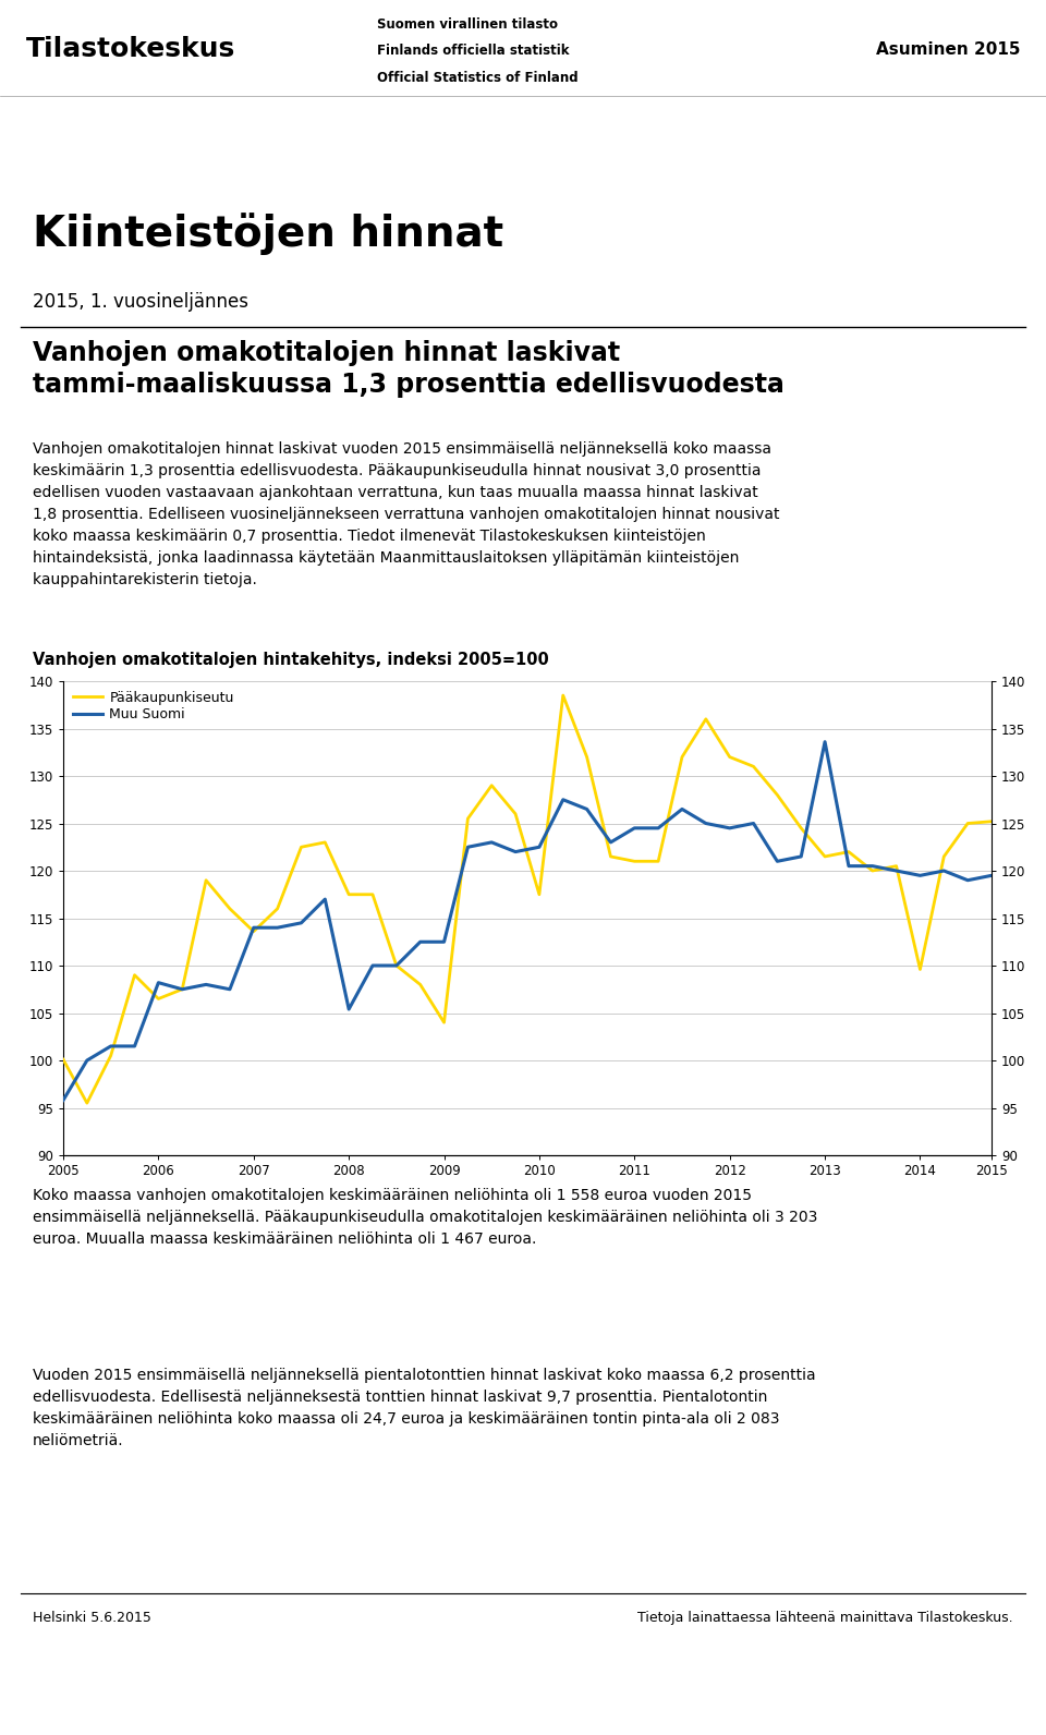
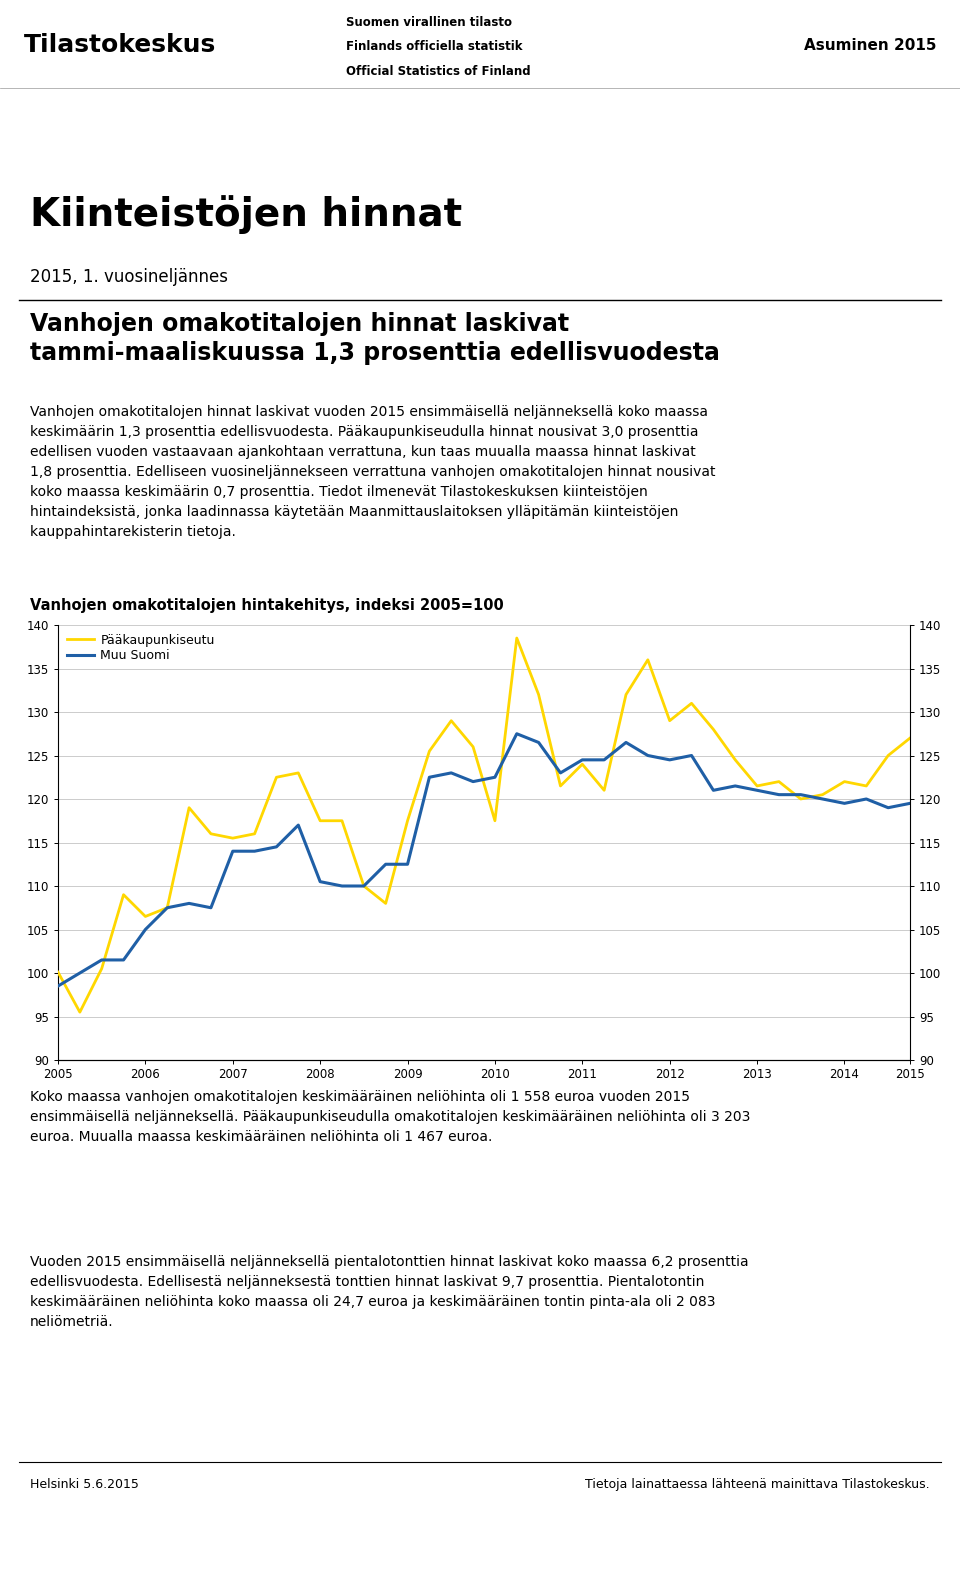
Muu Suomi/2005: 95.8 -> 98.5
Muu Suomi/2006: 108.2 -> 105.0
Pääkaupunkiseutu/2007: 113.6 -> 115.5
Muu Suomi/2008: 105.4 -> 110.5
Pääkaupunkiseutu/2009: 104.0 -> 117.5
Pääkaupunkiseutu/2011: 121.0 -> 124.0
Pääkaupunkiseutu/2012: 132.0 -> 129.0
Muu Suomi/2013: 133.6 -> 121.0
Pääkaupunkiseutu/2014: 109.6 -> 122.0
Pääkaupunkiseutu/2015: 125.2 -> 127.0
